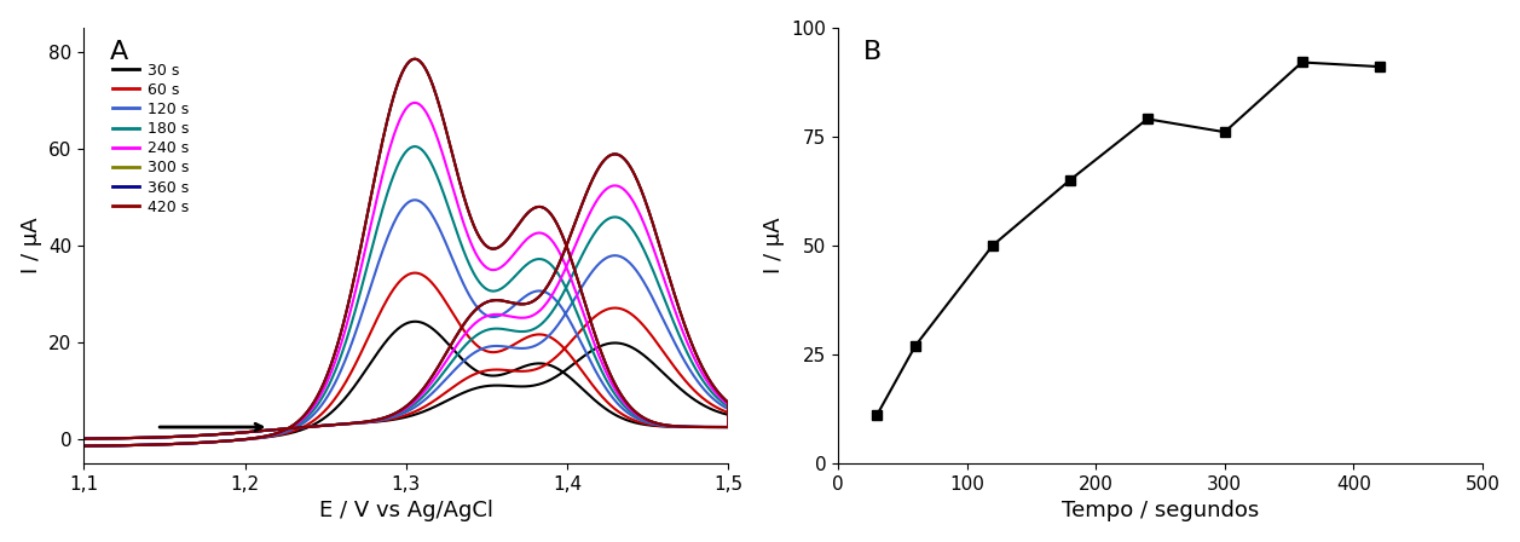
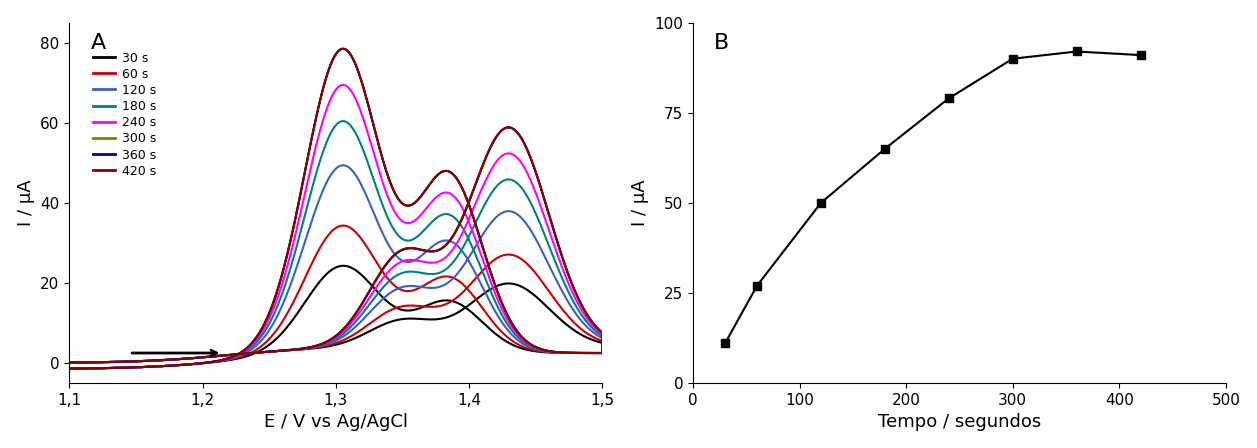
300: 76 -> 90
